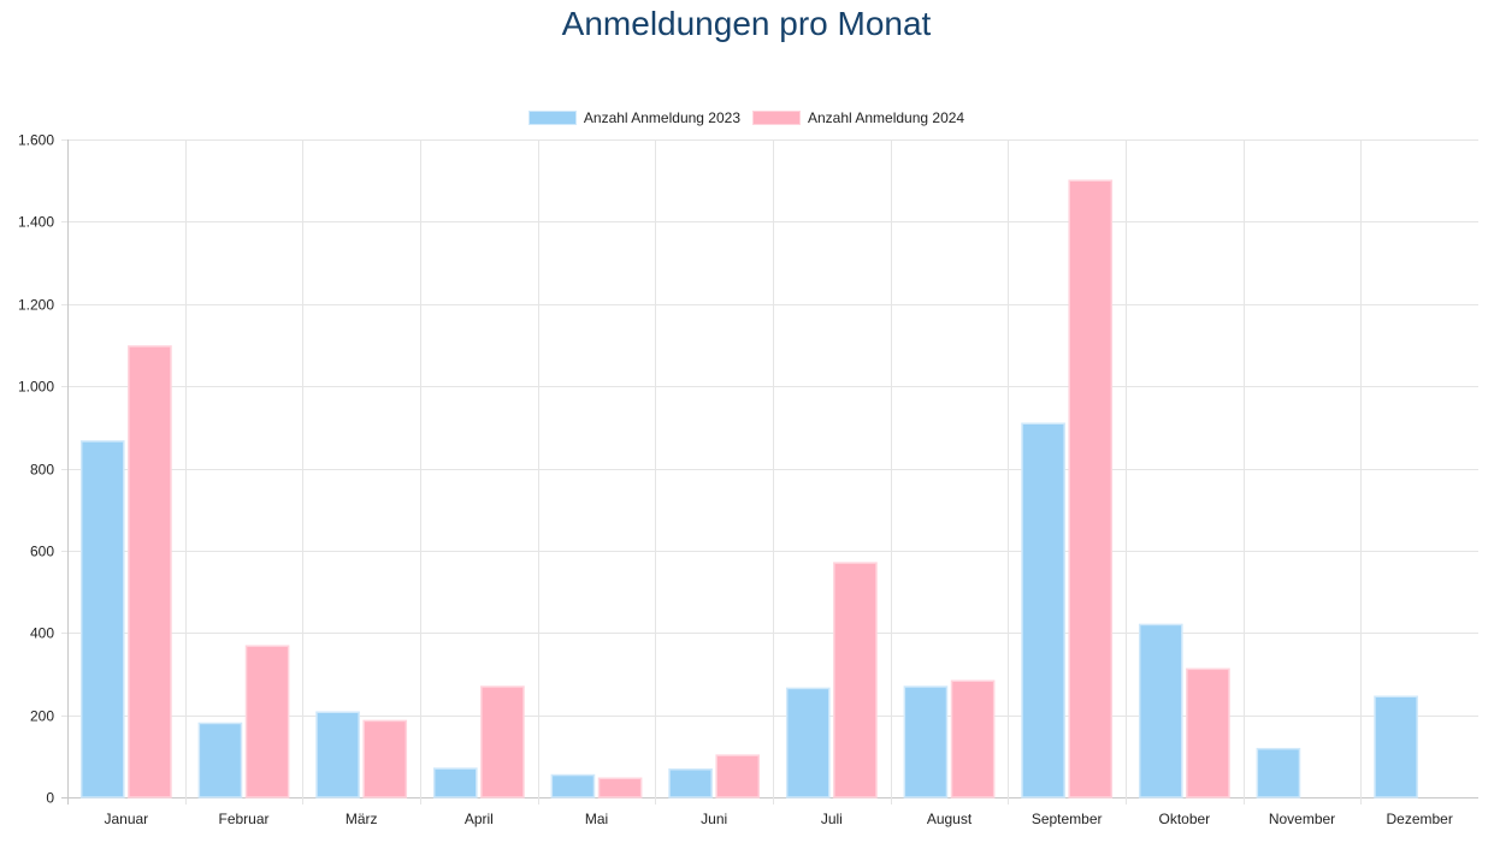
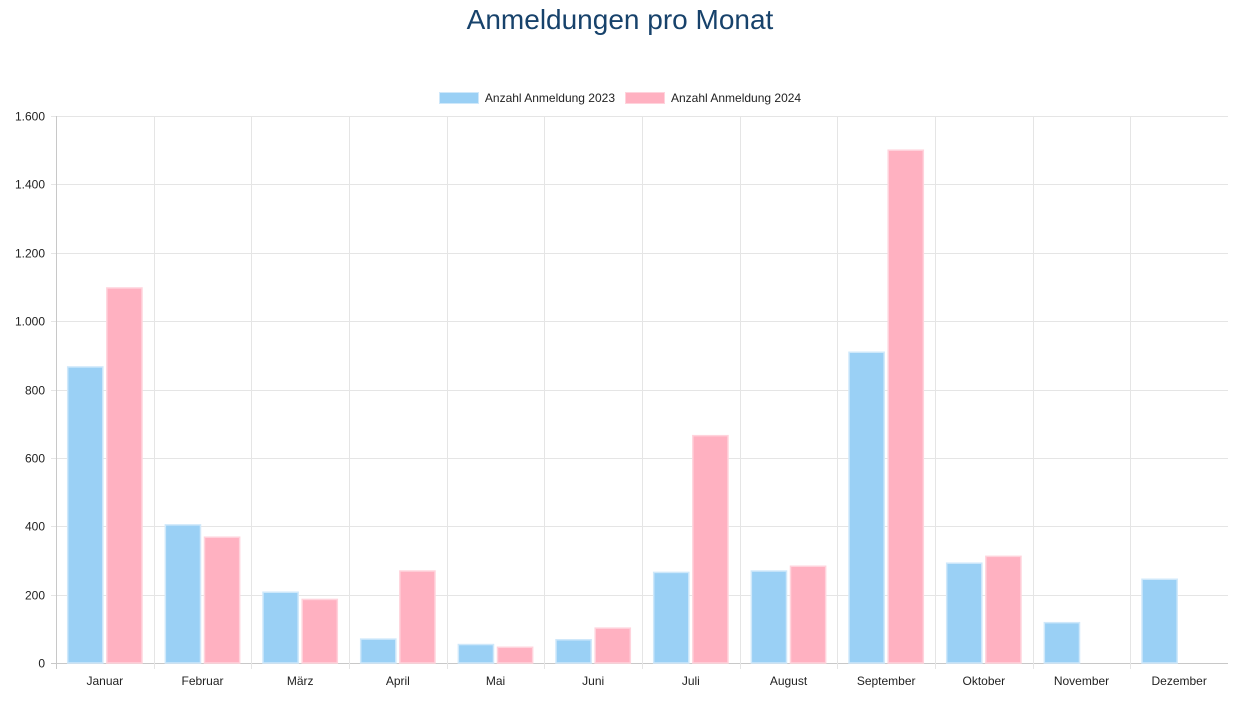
Anzahl Anmeldung 2023/Februar: 180 -> 400
Anzahl Anmeldung 2024/Juli: 570 -> 660
Anzahl Anmeldung 2023/Oktober: 420 -> 290
